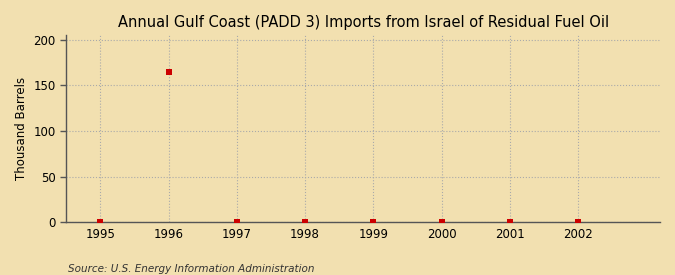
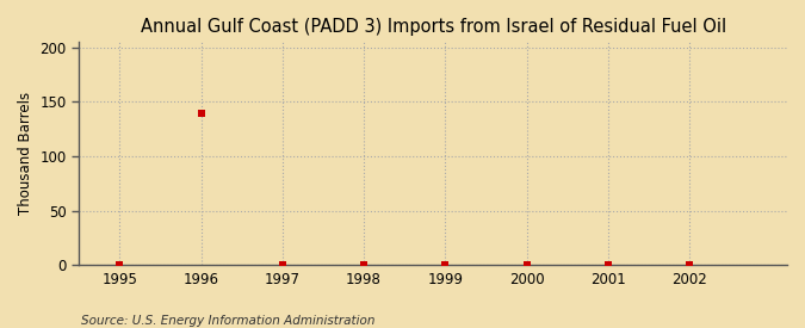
1996: 165 -> 140
